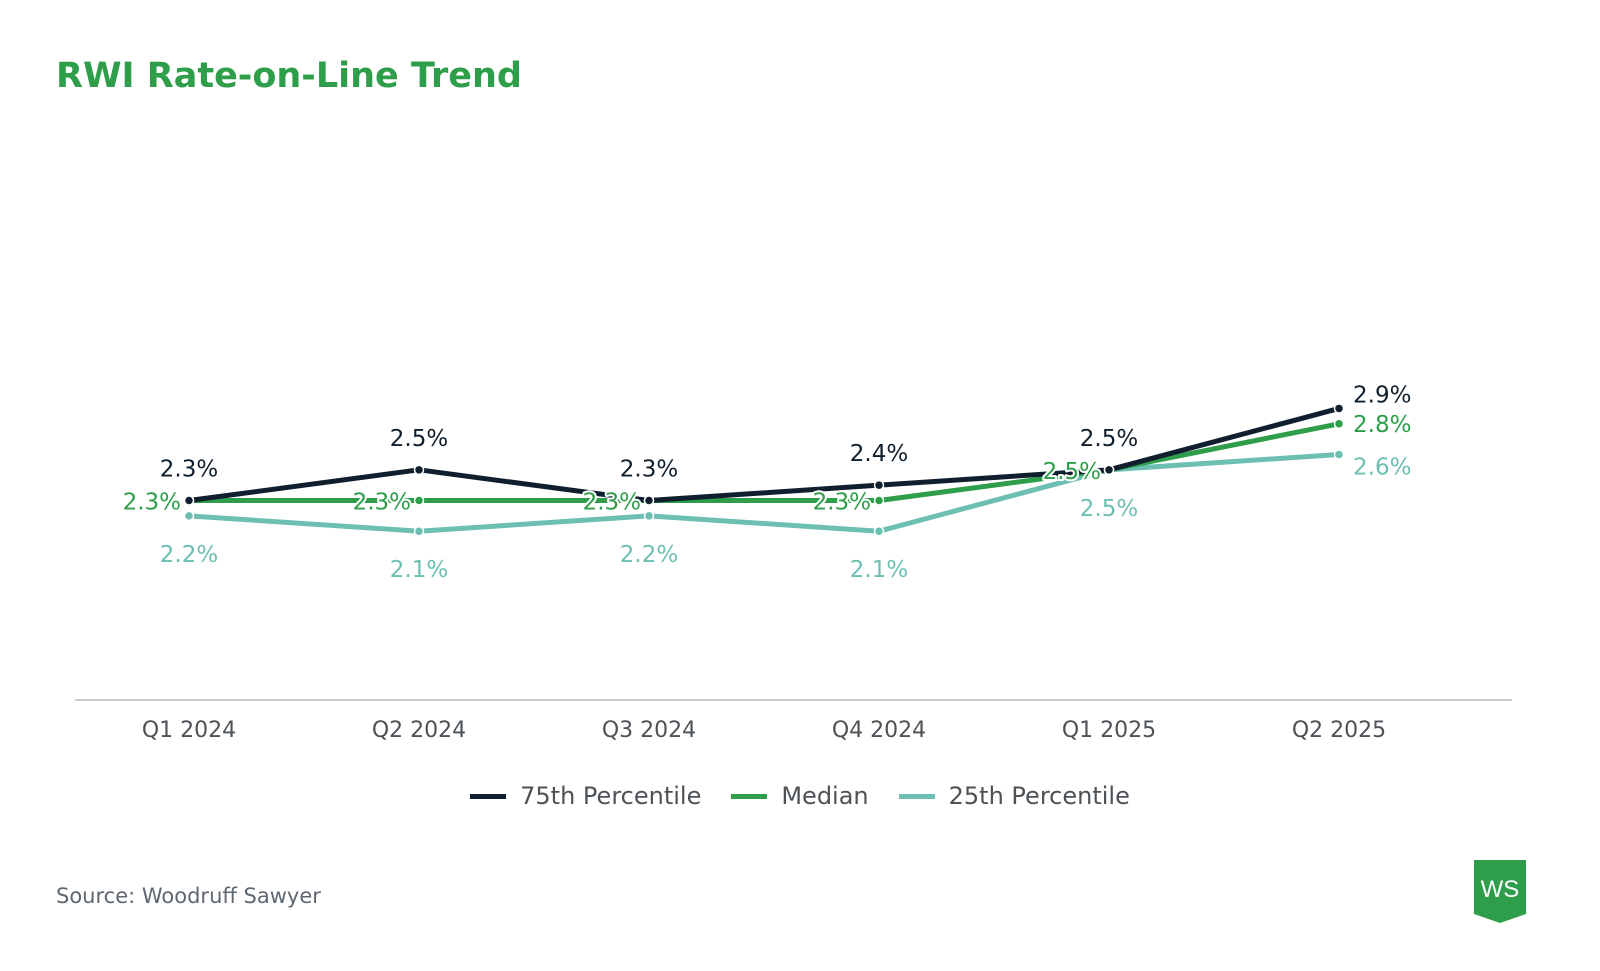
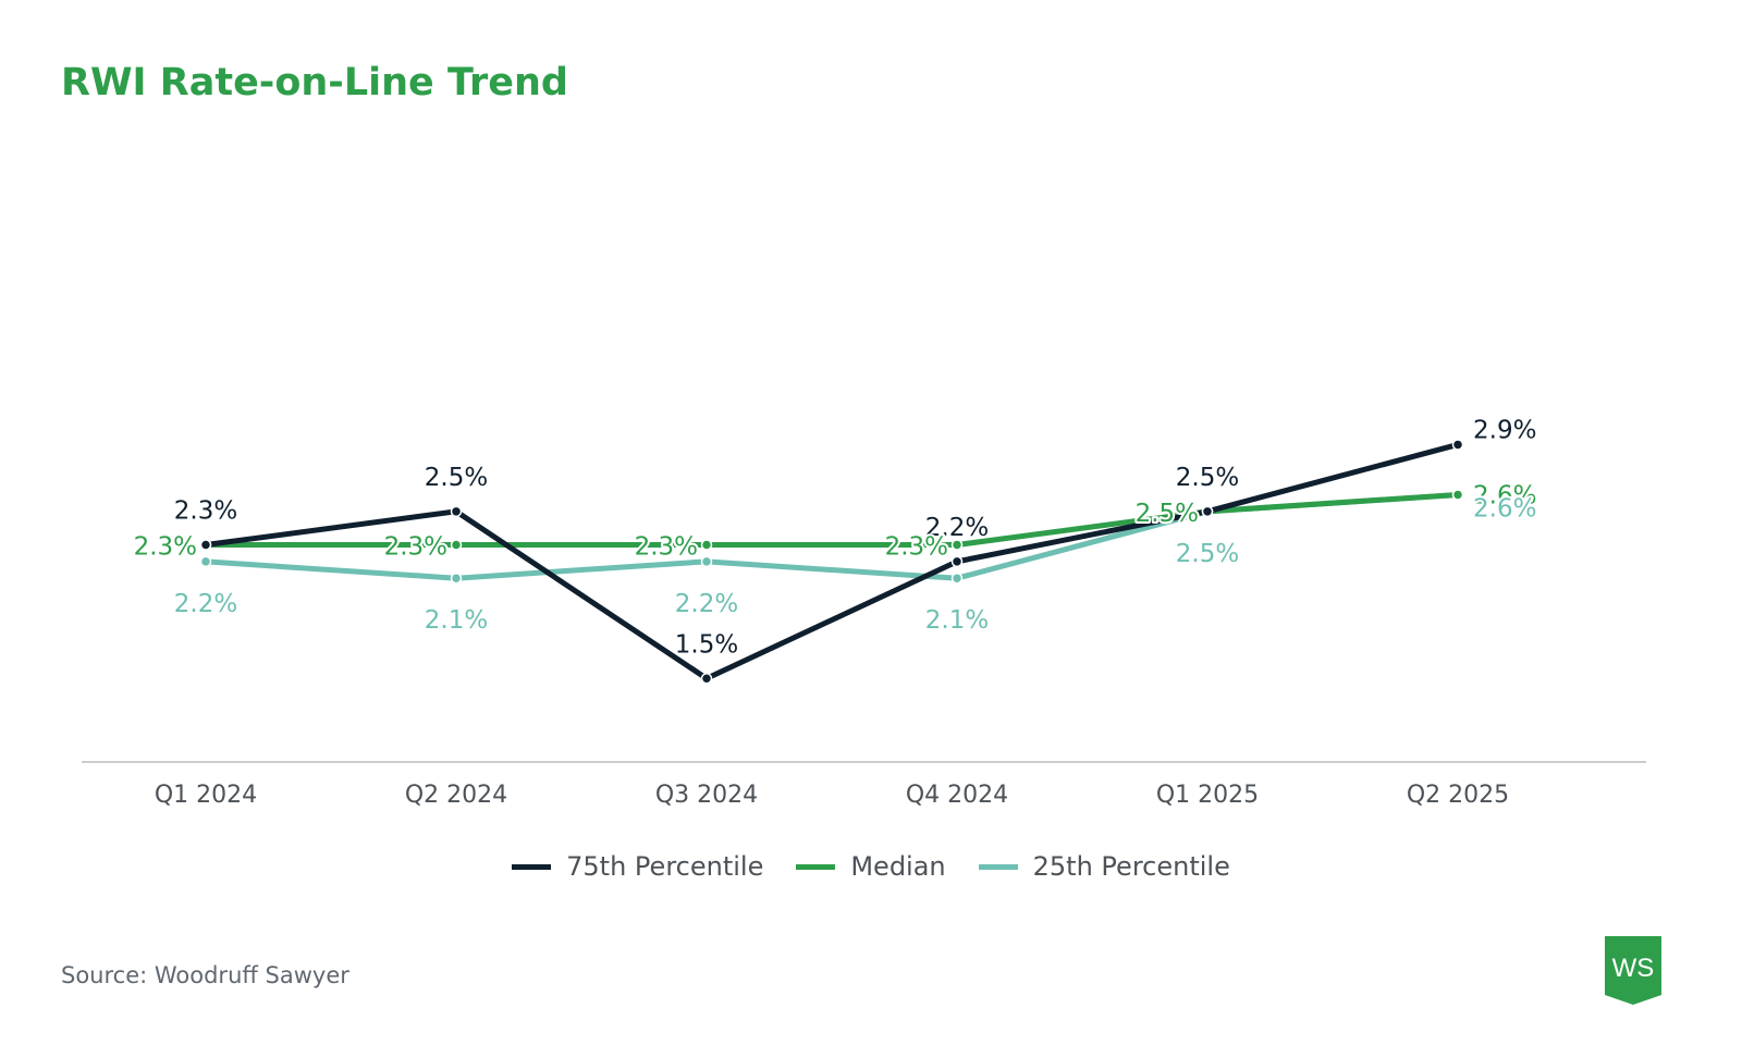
75th Percentile/Q3 2024: 2.3% -> 1.5%
75th Percentile/Q4 2024: 2.4% -> 2.2%
Median/Q2 2025: 2.8% -> 2.6%
